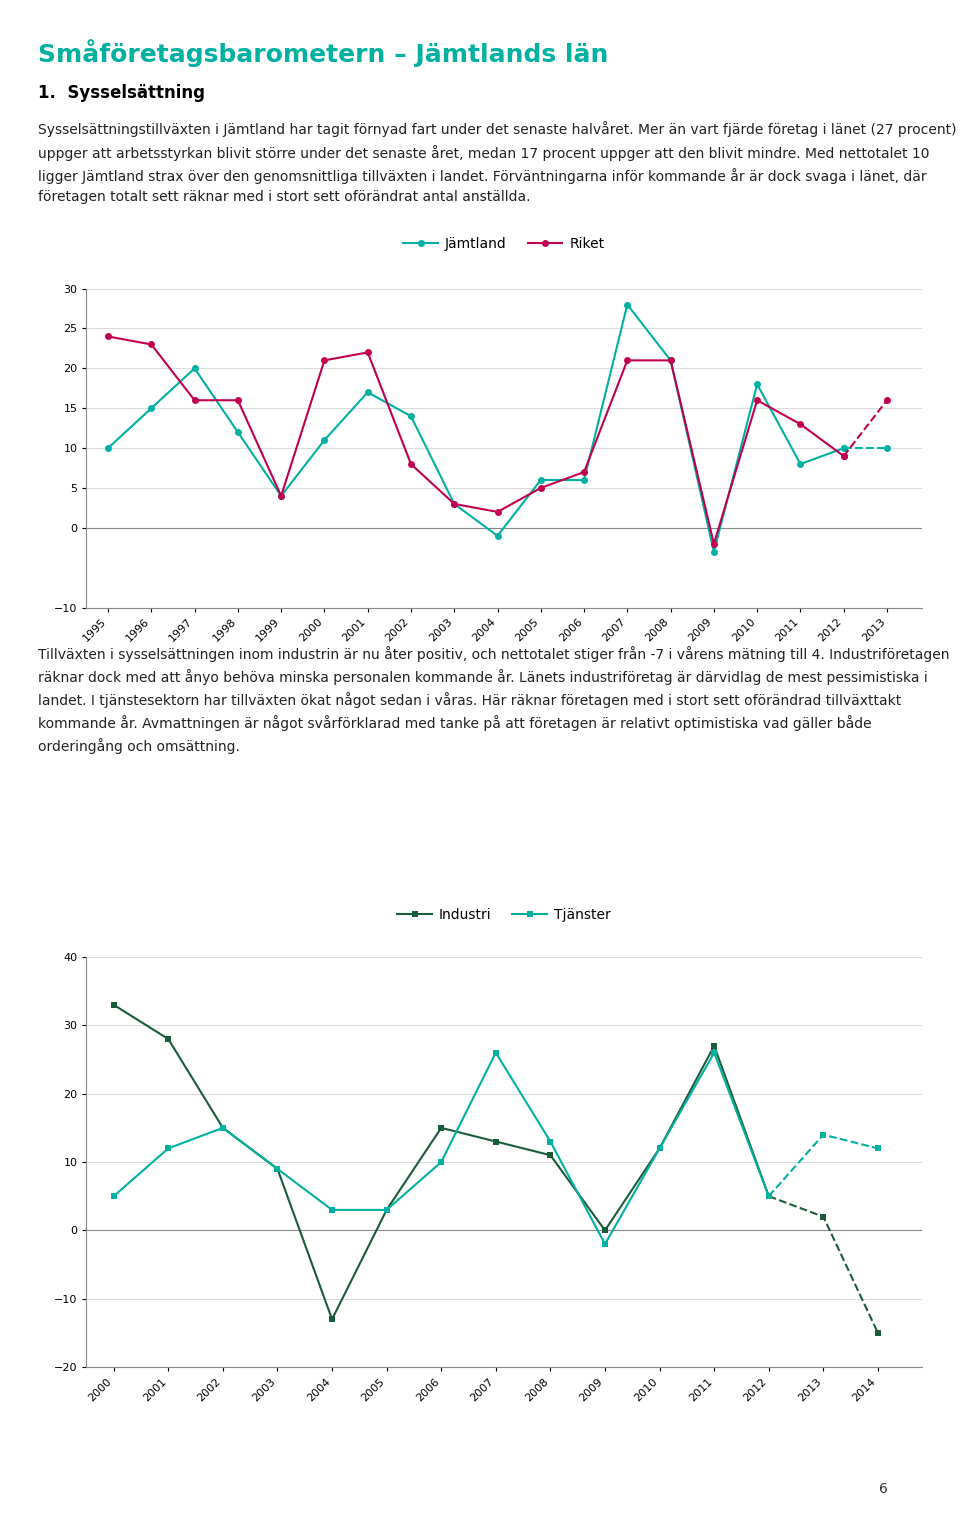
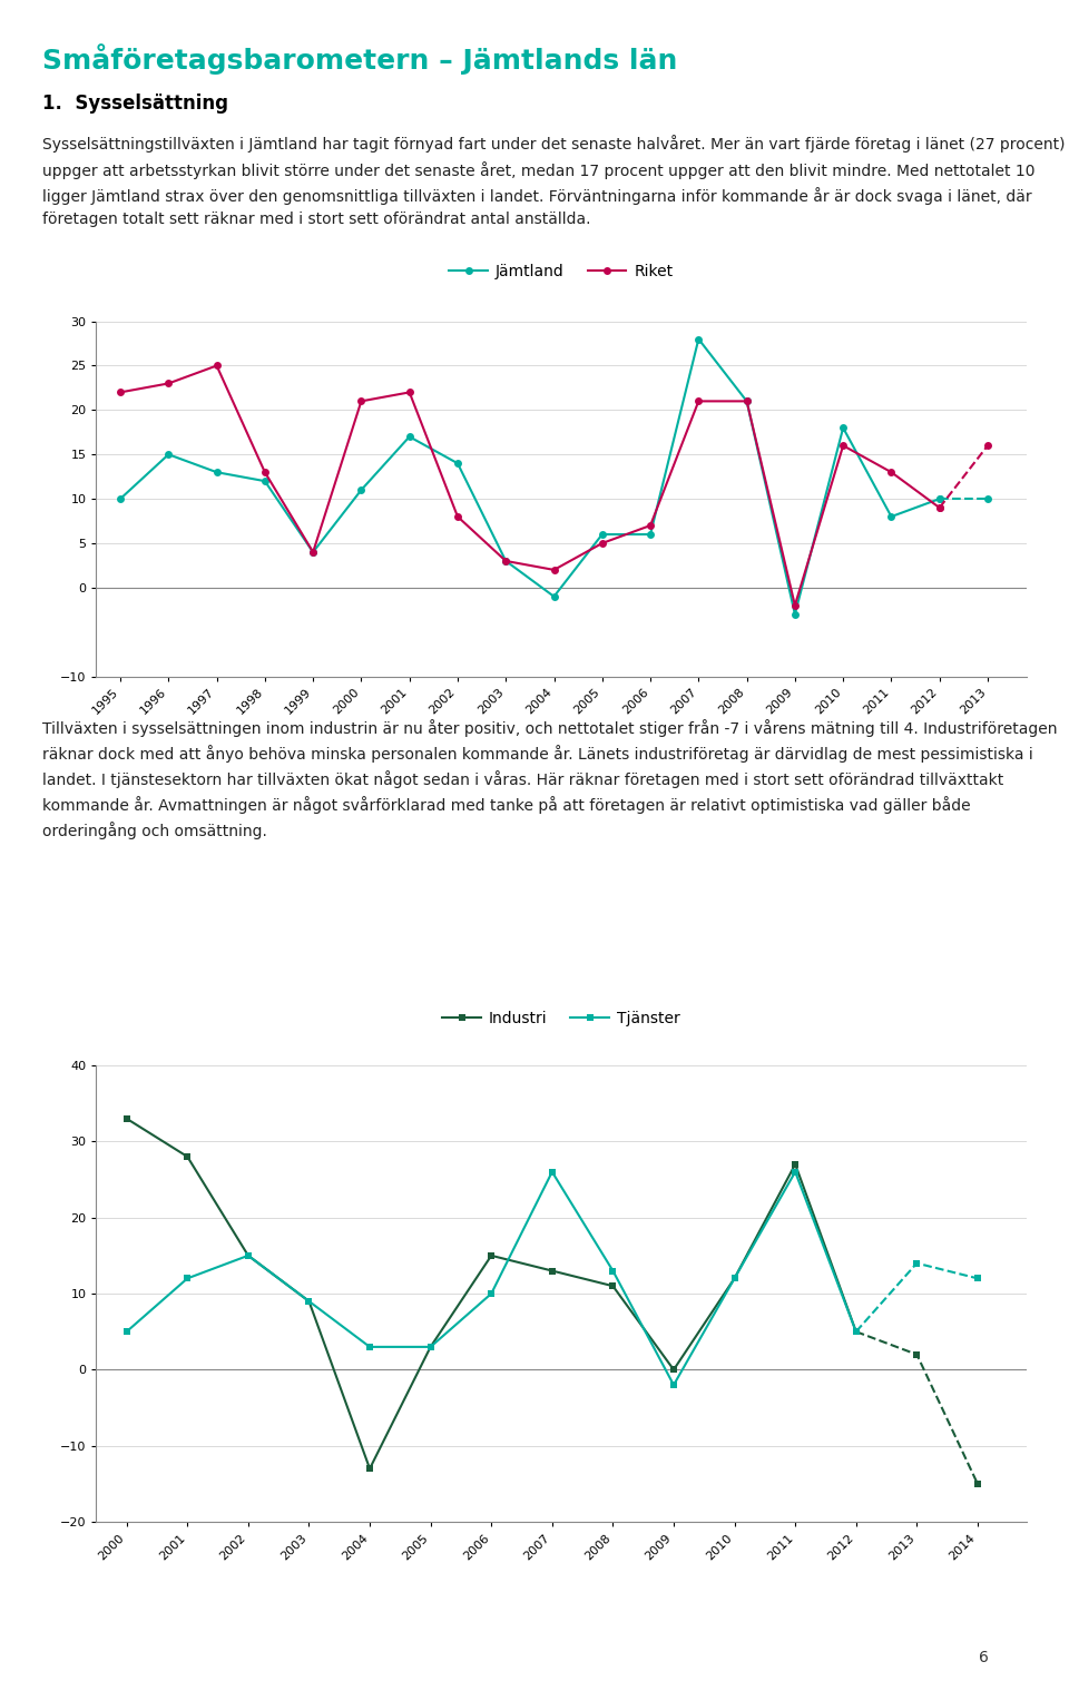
Riket/1995: 24 -> 22
Jämtland/1997: 20 -> 13
Riket/1997: 16 -> 25
Riket/1998: 16 -> 13
